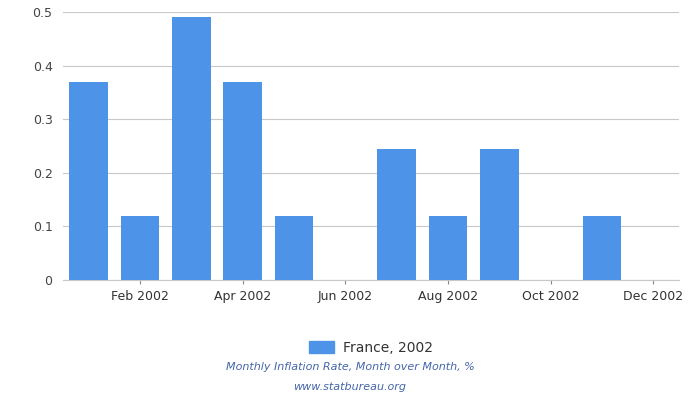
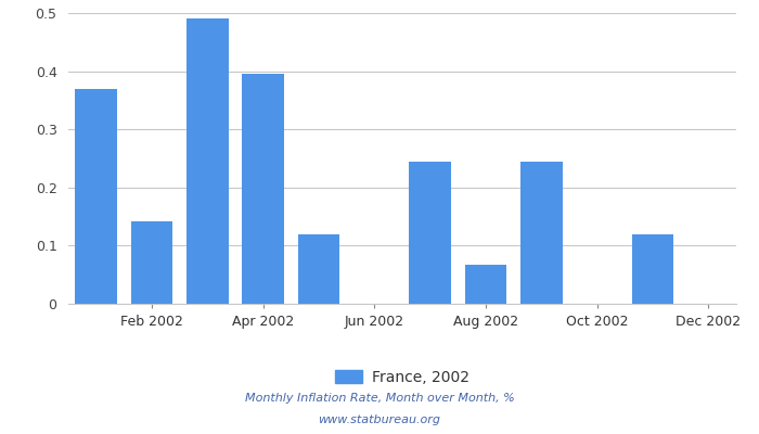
Feb 2002: 0.120 -> 0.142
Apr 2002: 0.370 -> 0.396
Aug 2002: 0.120 -> 0.068
